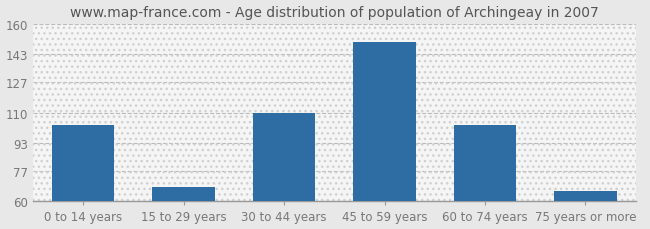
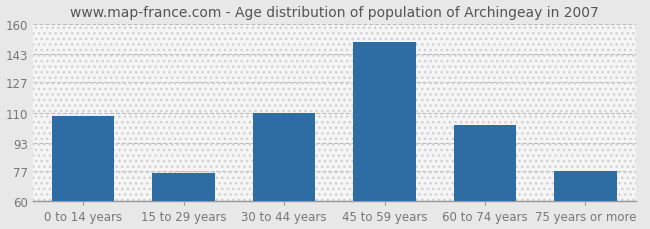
0 to 14 years: 103 -> 108
15 to 29 years: 68 -> 76
75 years or more: 66 -> 77
